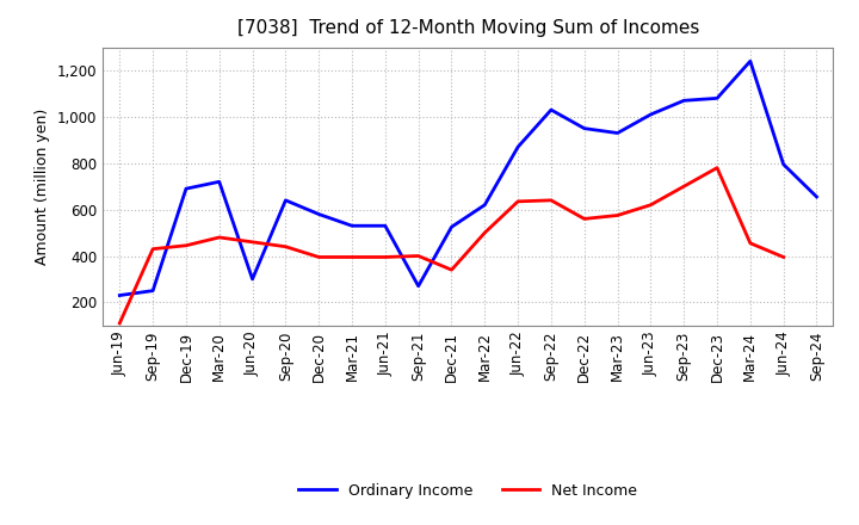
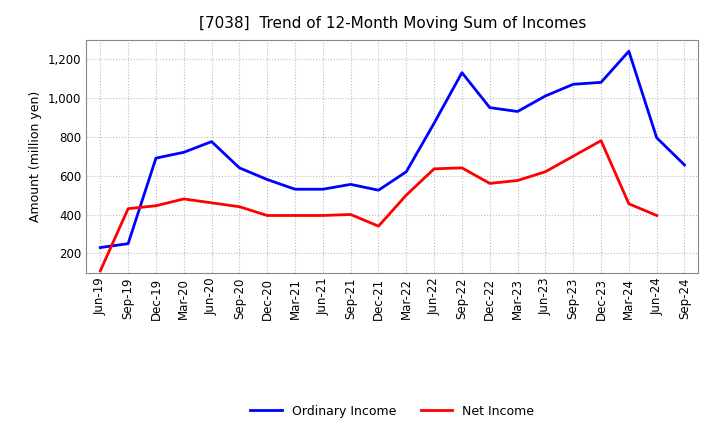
Ordinary Income/Jun-20: 300 -> 780
Ordinary Income/Sep-21: 270 -> 560
Ordinary Income/Sep-22: 1,030 -> 1,130
